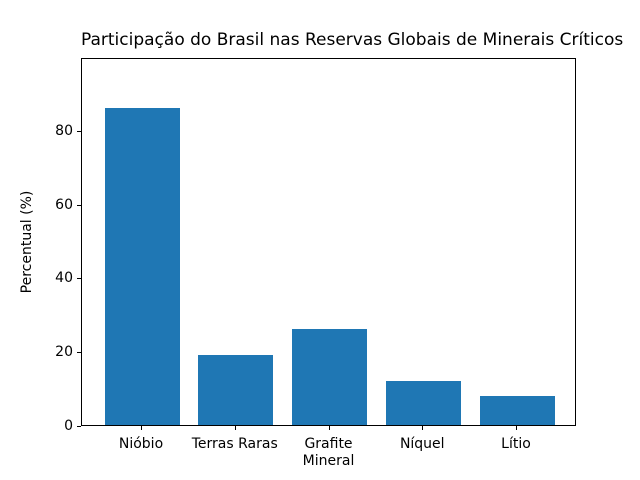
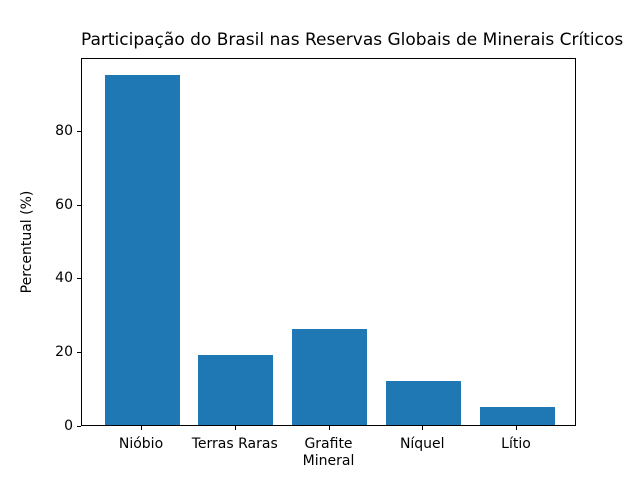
Nióbio: 86 -> 95
Lítio: 8 -> 5
